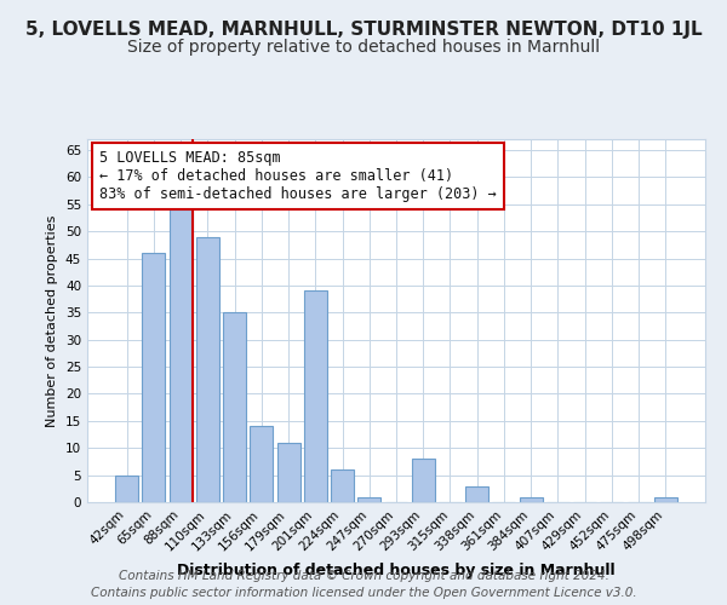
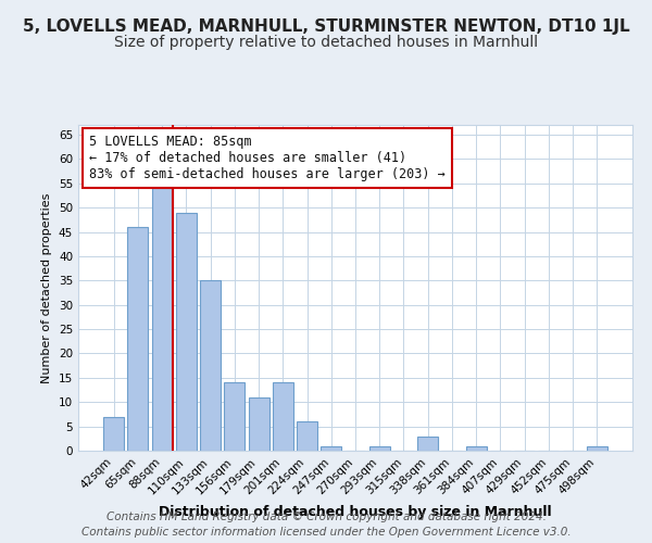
42sqm: 5 -> 7
201sqm: 39 -> 14
293sqm: 8 -> 1
